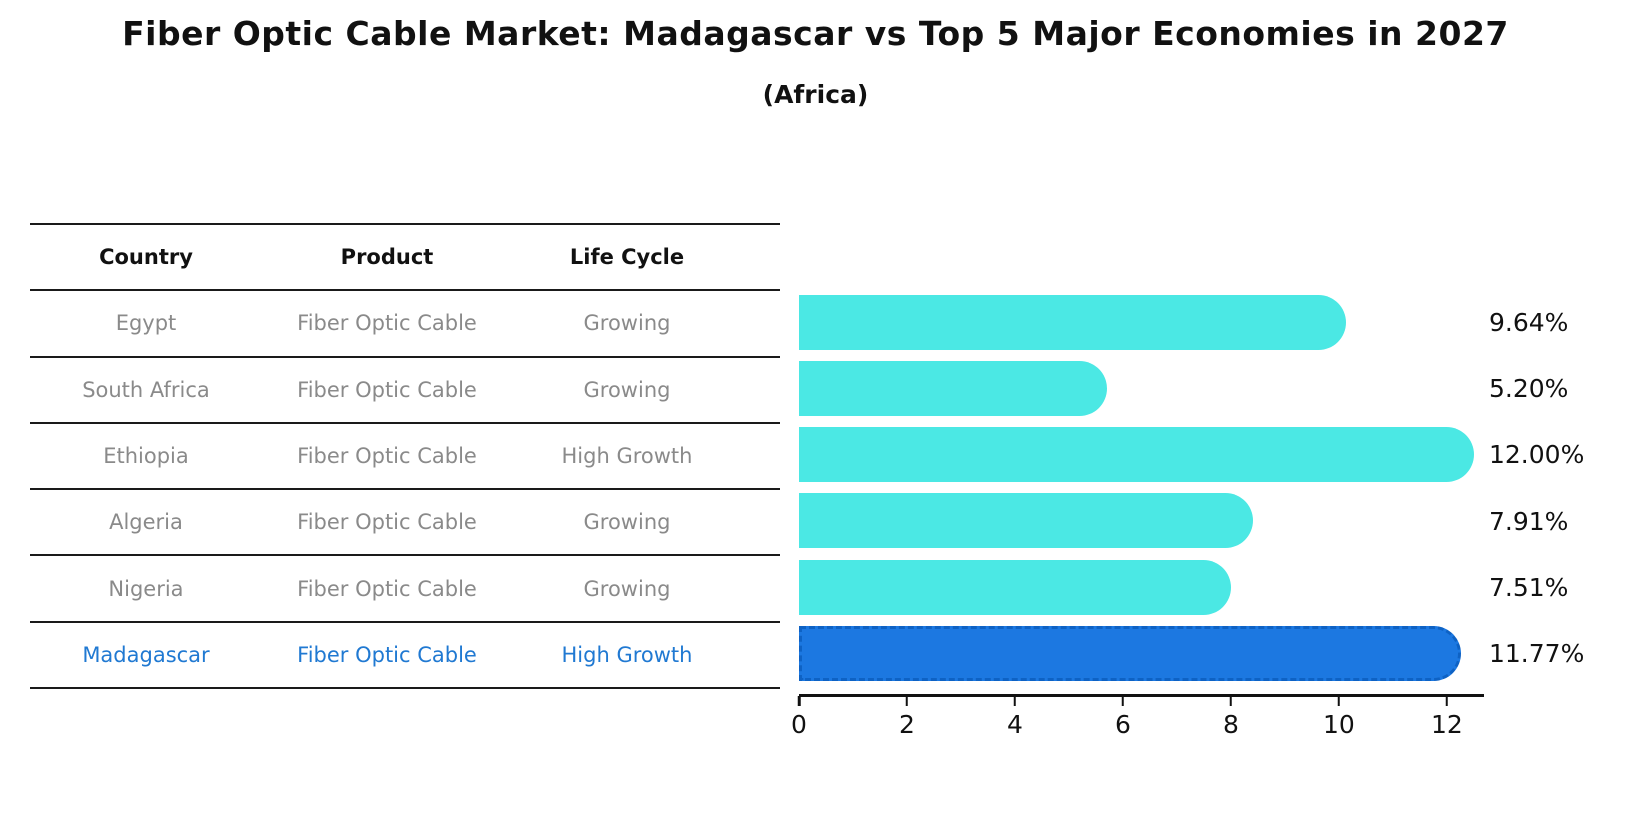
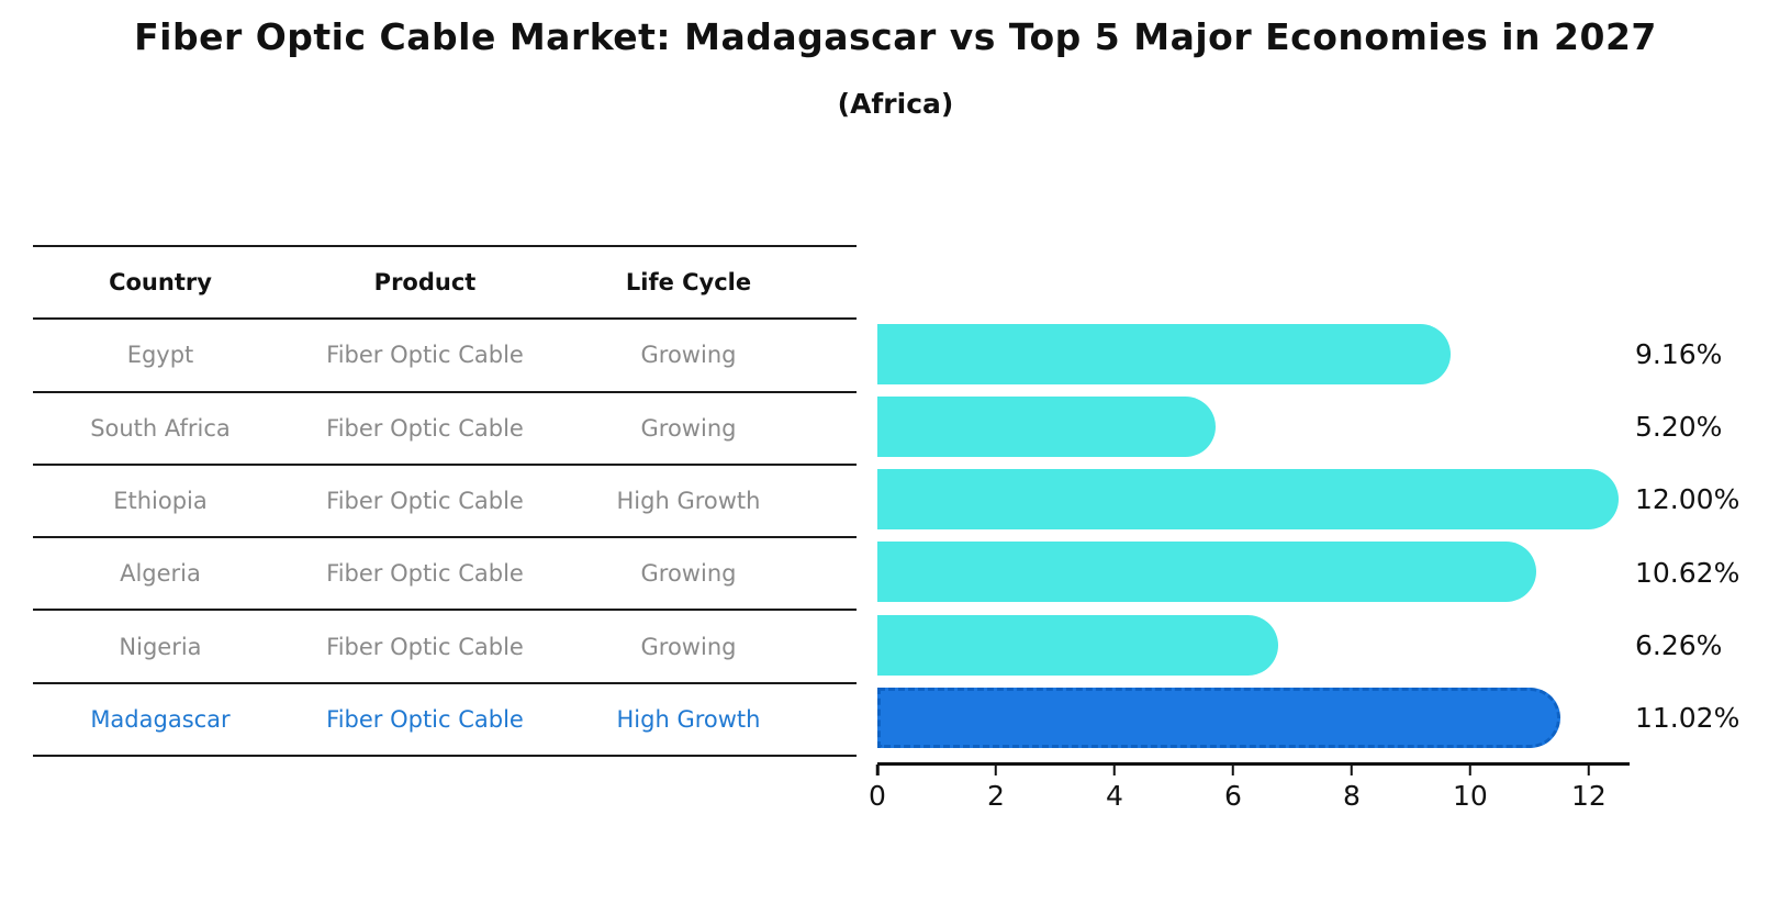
Egypt: 9.64% -> 9.16%
Algeria: 7.91% -> 10.62%
Nigeria: 7.51% -> 6.26%
Madagascar: 11.77% -> 11.02%
